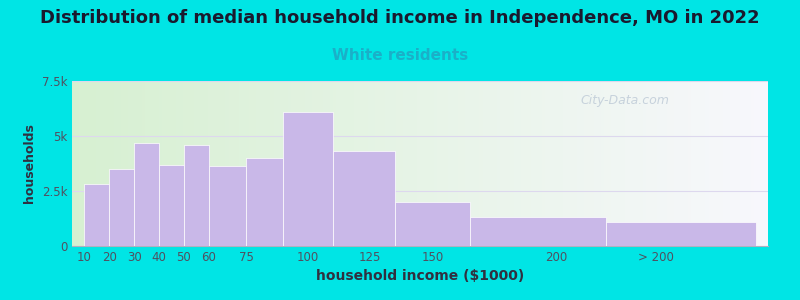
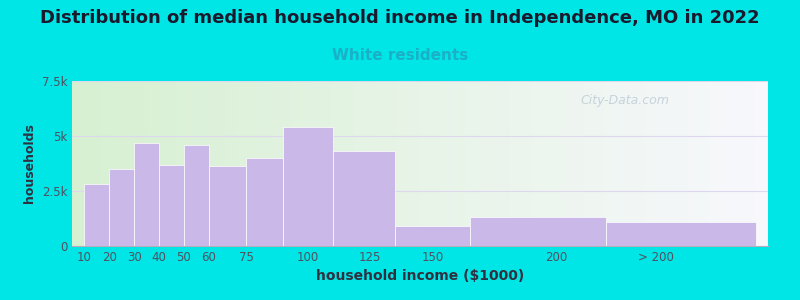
100: 6.10k -> 5.40k
150: 2.00k -> 0.90k
